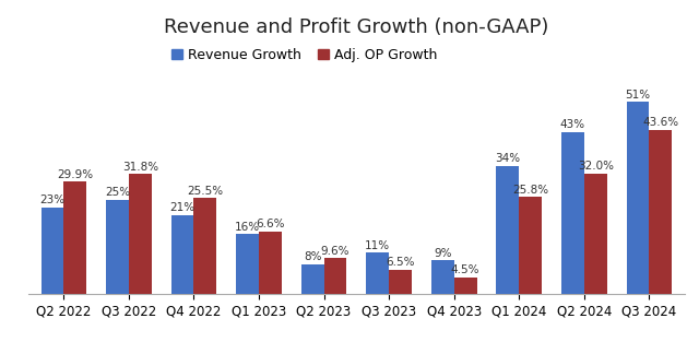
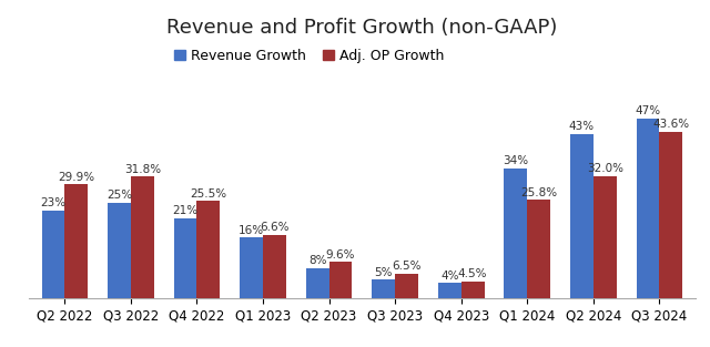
Revenue Growth/Q3 2023: 11% -> 5%
Revenue Growth/Q4 2023: 9% -> 4%
Revenue Growth/Q3 2024: 51% -> 47%
